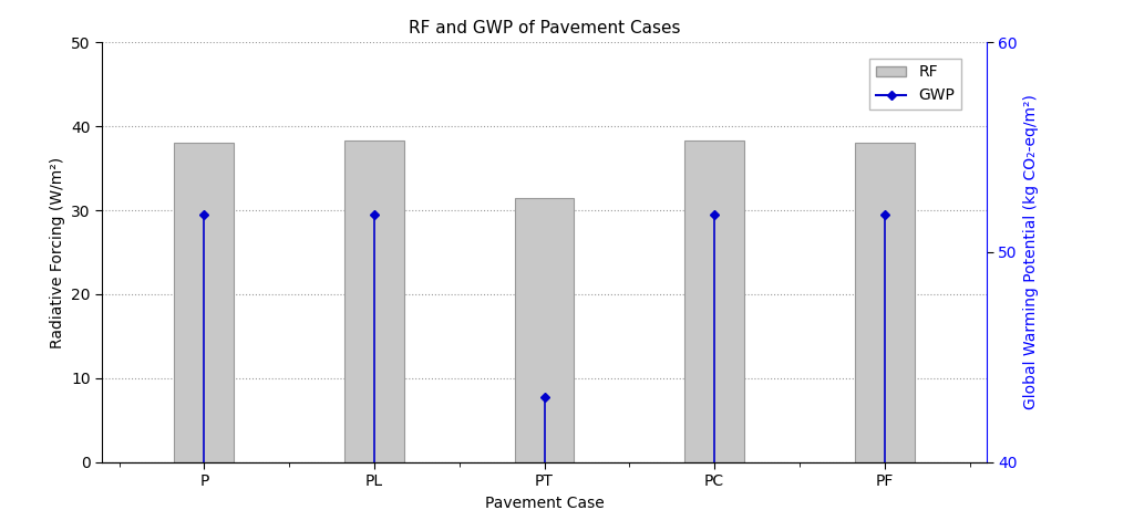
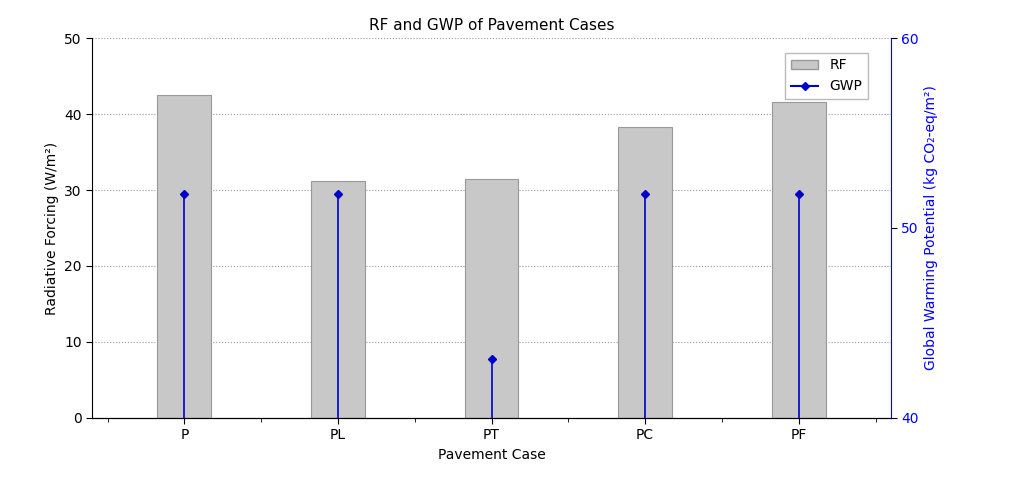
P: 38.0 -> 42.6
PL: 38.3 -> 31.2
PF: 38.0 -> 41.6
